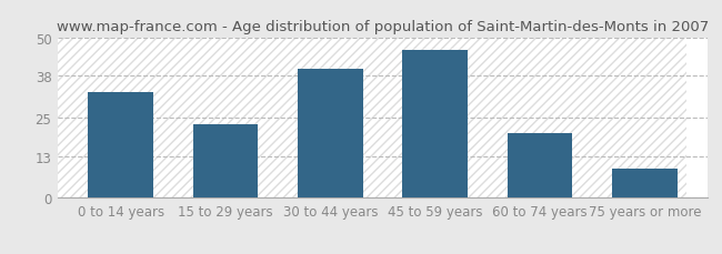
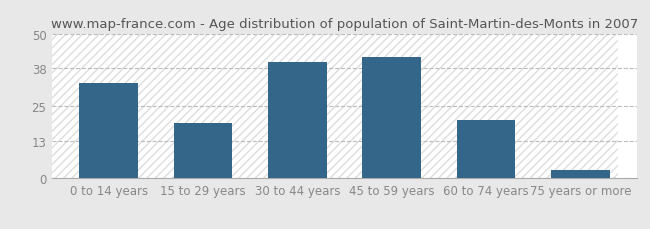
15 to 29 years: 23 -> 19
45 to 59 years: 46 -> 42
75 years or more: 9 -> 3
